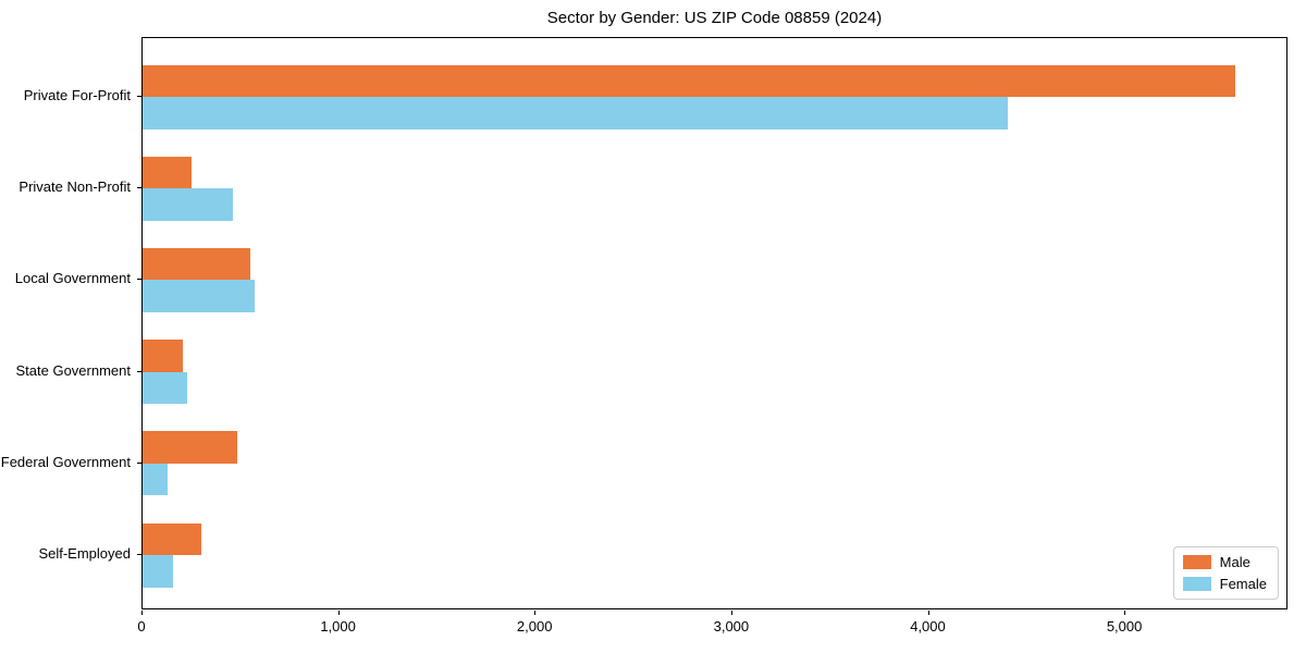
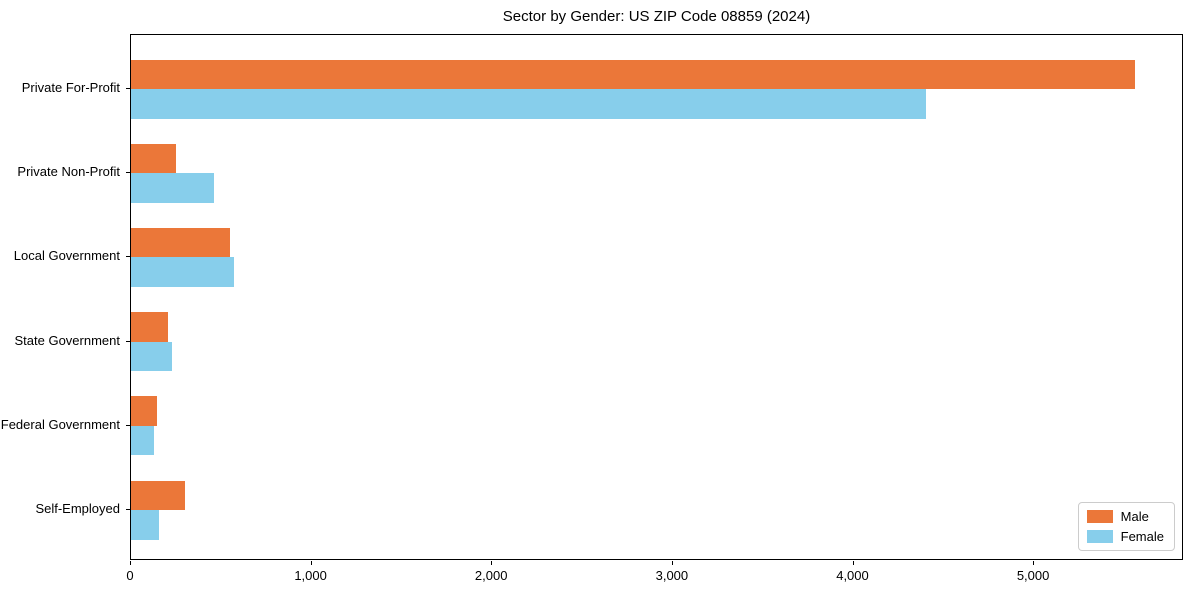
Male/Federal Government: 480 -> 140
